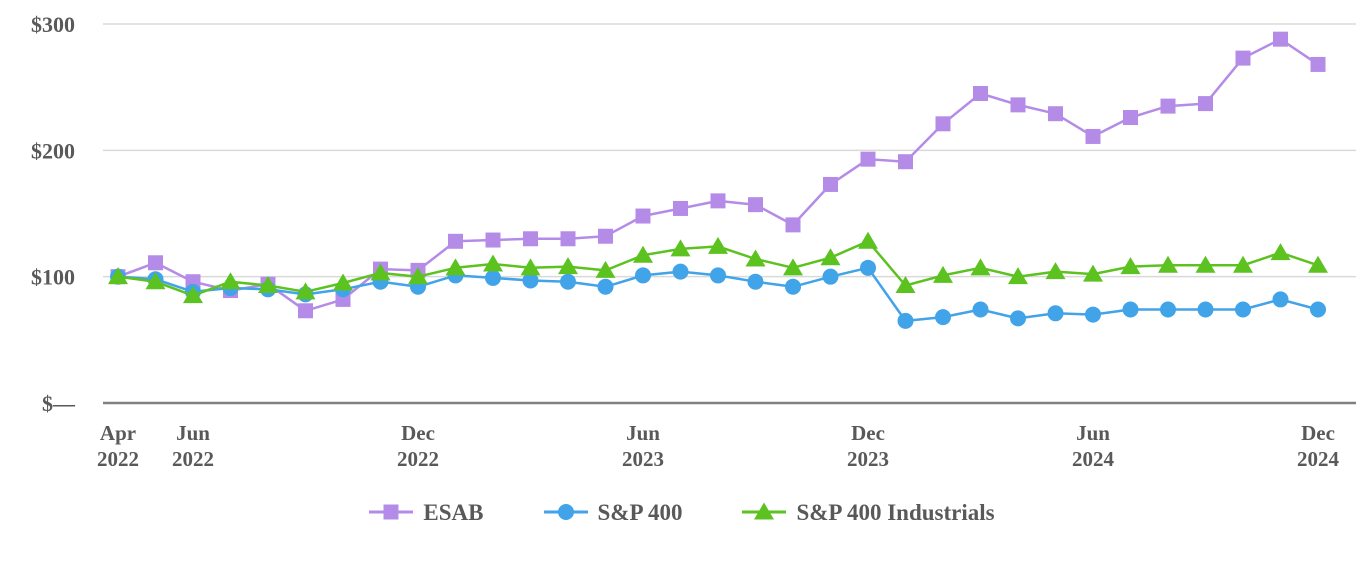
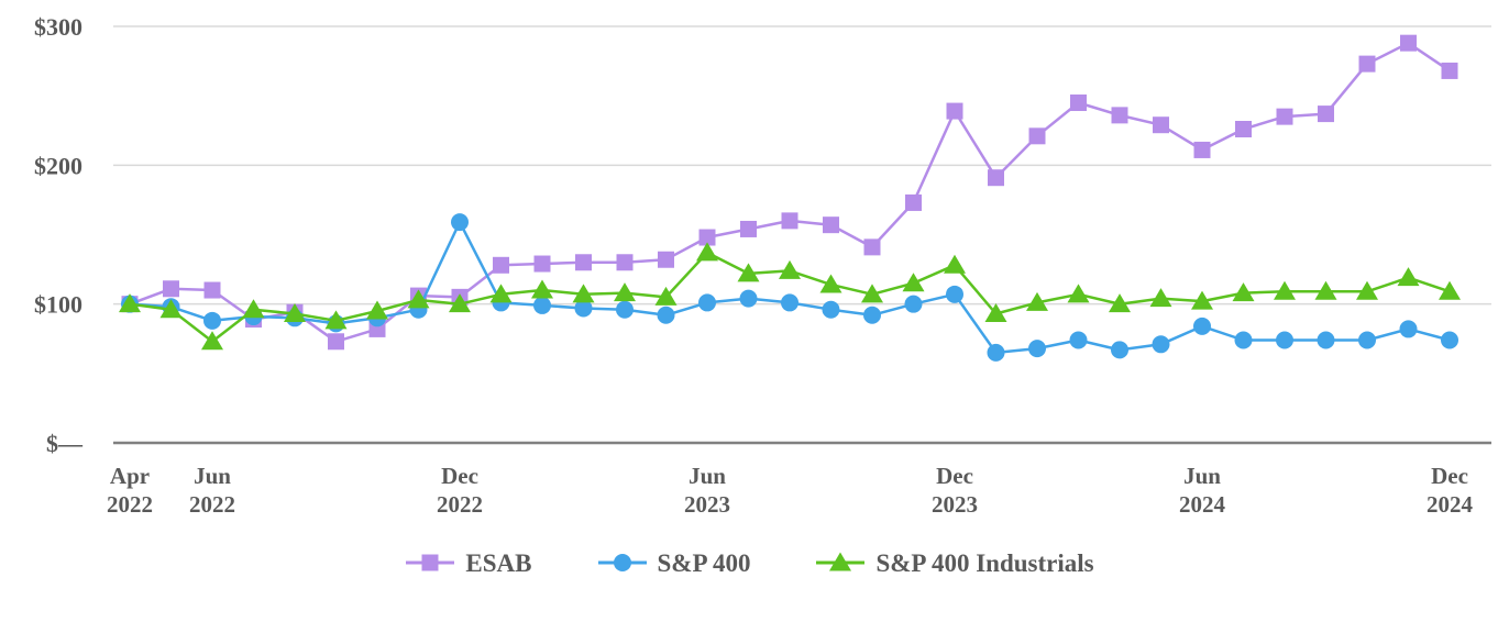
ESAB/Jun 2022: $96 -> $110
S&P 400 Industrials/Jun 2022: $85 -> $73
S&P 400/Dec 2022: $92 -> $159
S&P 400 Industrials/Jun 2023: $117 -> $137
ESAB/Dec 2023: $193 -> $239
S&P 400/Jun 2024: $70 -> $84
